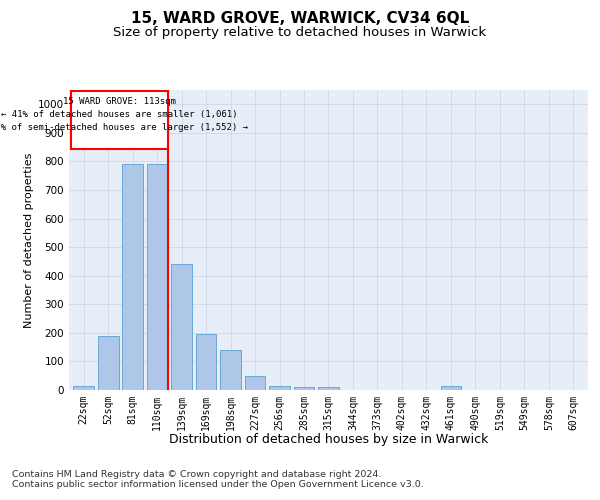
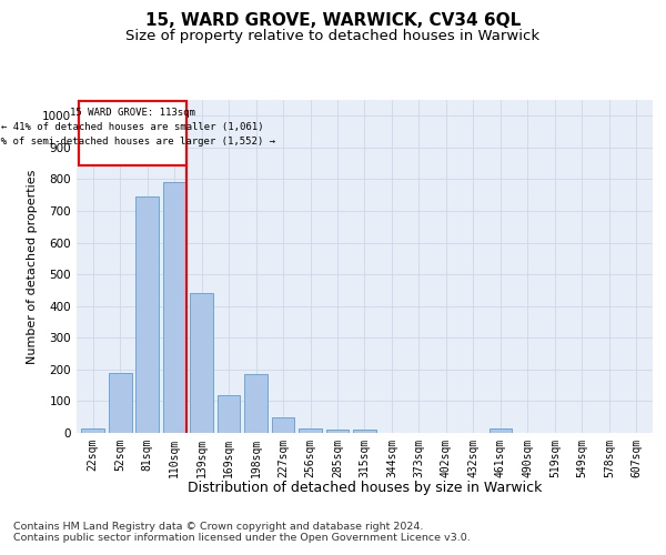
81sqm: 790 -> 745
169sqm: 195 -> 120
198sqm: 140 -> 185
